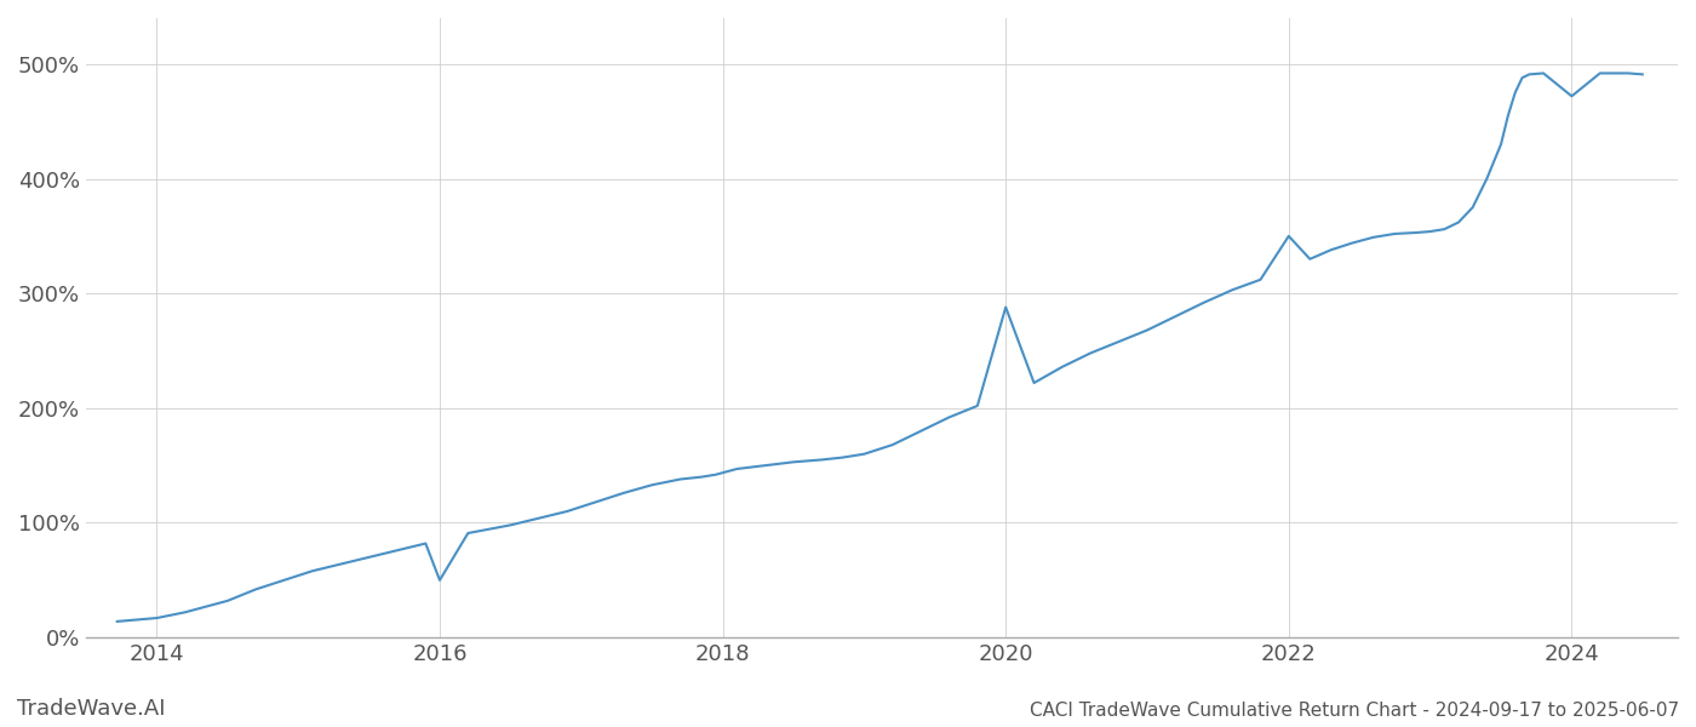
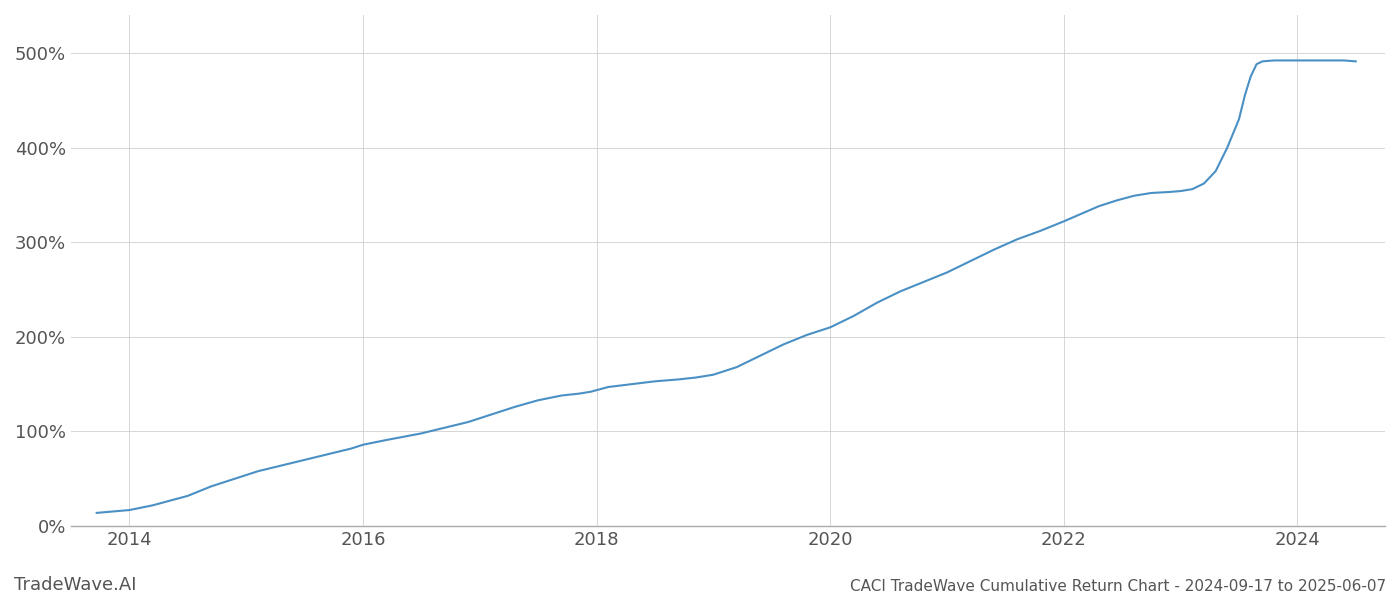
2016: 50% -> 86%
2020: 288% -> 210%
2022: 350% -> 322%
2024: 472% -> 492%
